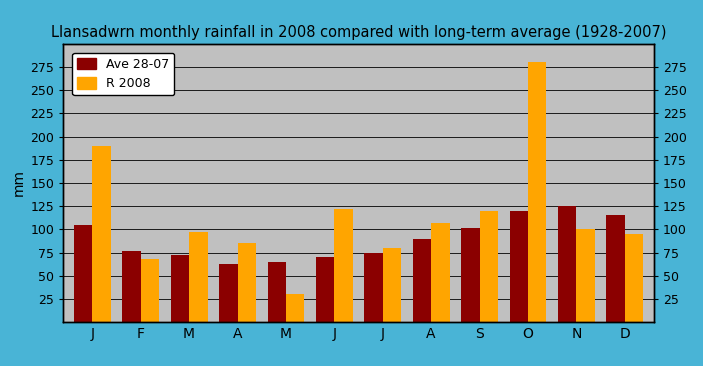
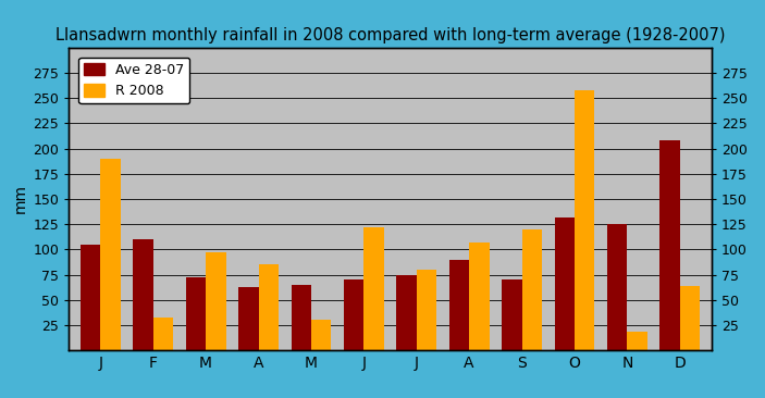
Ave 28-07/F: 77 -> 110
R 2008/F: 68 -> 32
Ave 28-07/S: 102 -> 70
Ave 28-07/O: 120 -> 132
R 2008/O: 280 -> 258
R 2008/N: 100 -> 18
Ave 28-07/D: 115 -> 208
R 2008/D: 95 -> 64
